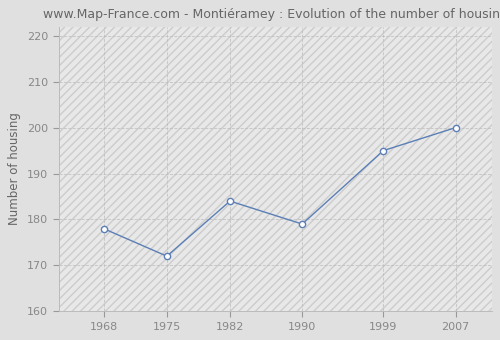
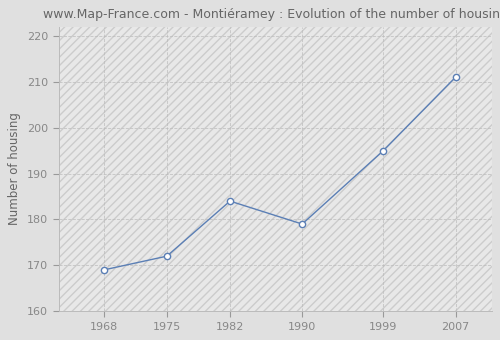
1968: 178 -> 169
2007: 200 -> 211
